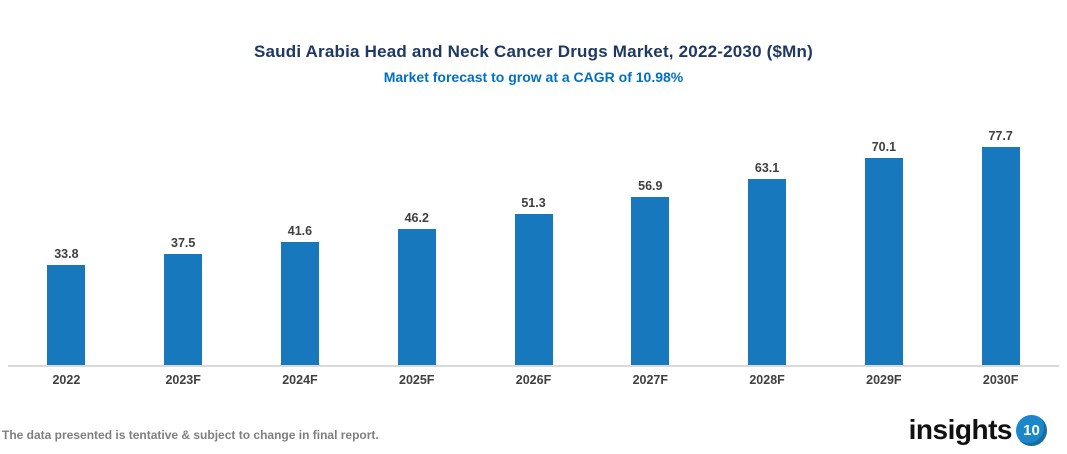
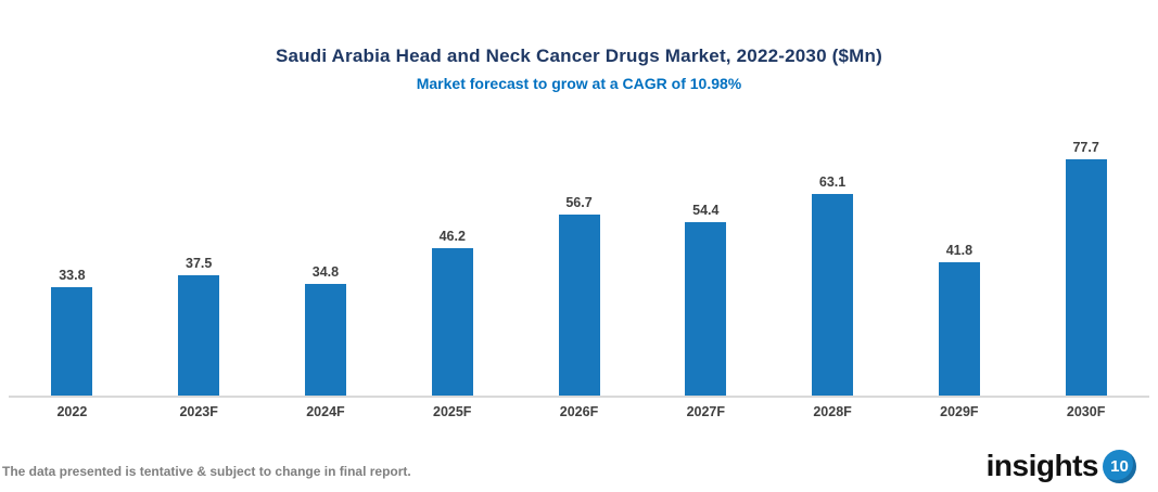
2024F: 41.6 -> 34.8
2026F: 51.3 -> 56.7
2027F: 56.9 -> 54.4
2029F: 70.1 -> 41.8
